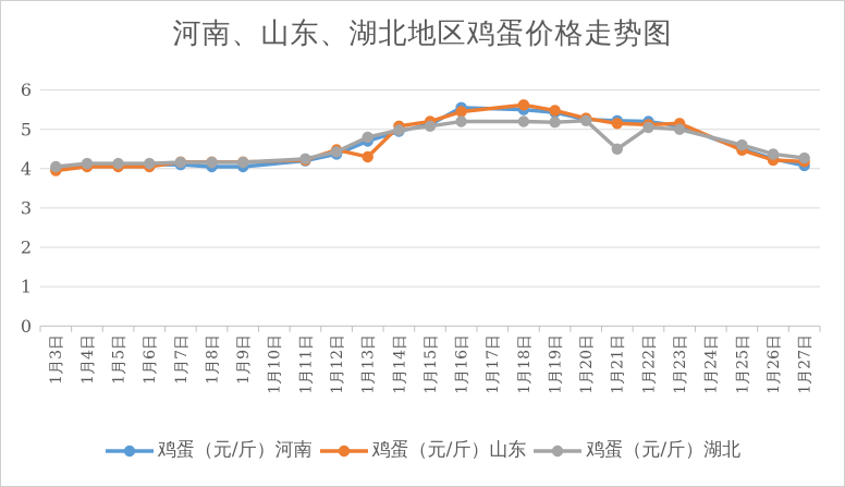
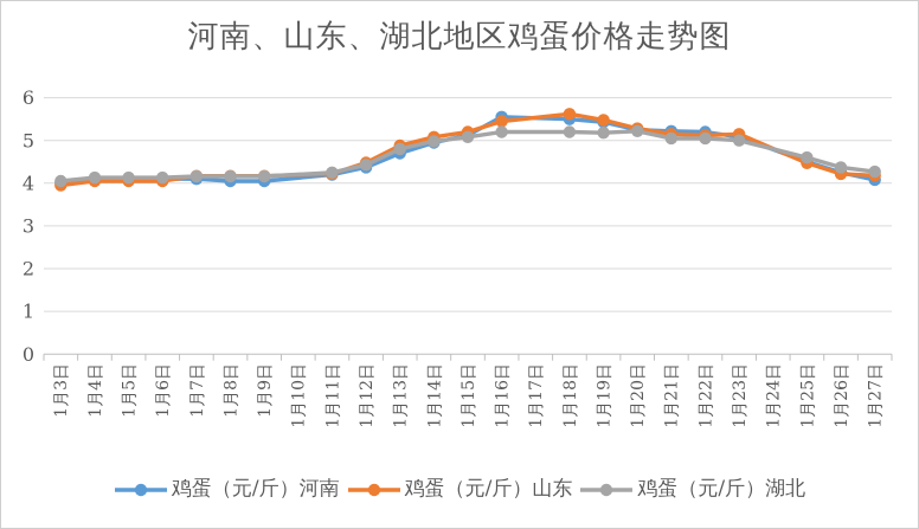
鸡蛋（元/斤）山东/1月13日: 4.3 -> 4.9
鸡蛋（元/斤）湖北/1月21日: 4.5 -> 5.0
